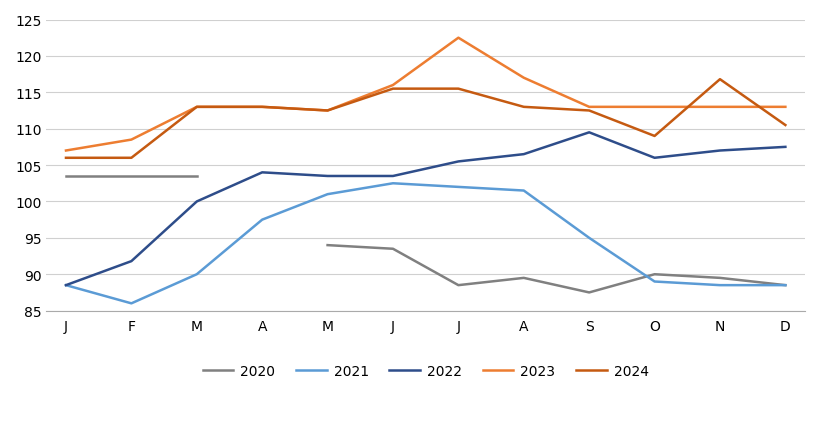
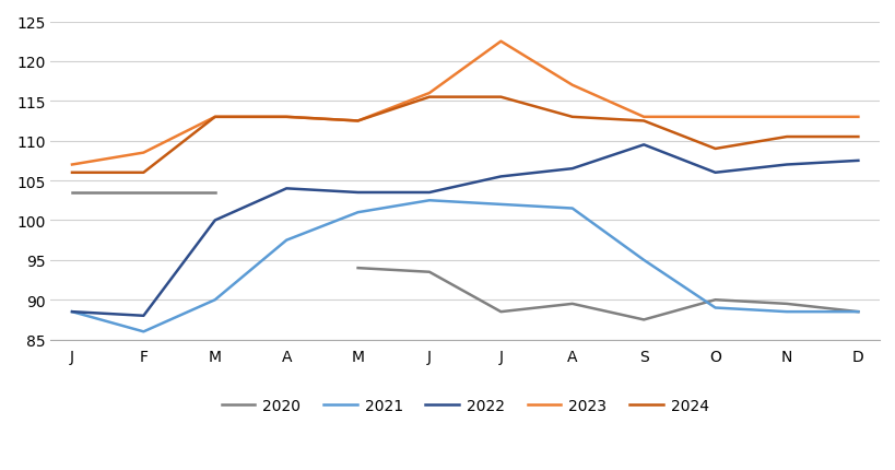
2022/F: 91.8 -> 88.0
2024/N: 116.8 -> 110.5
